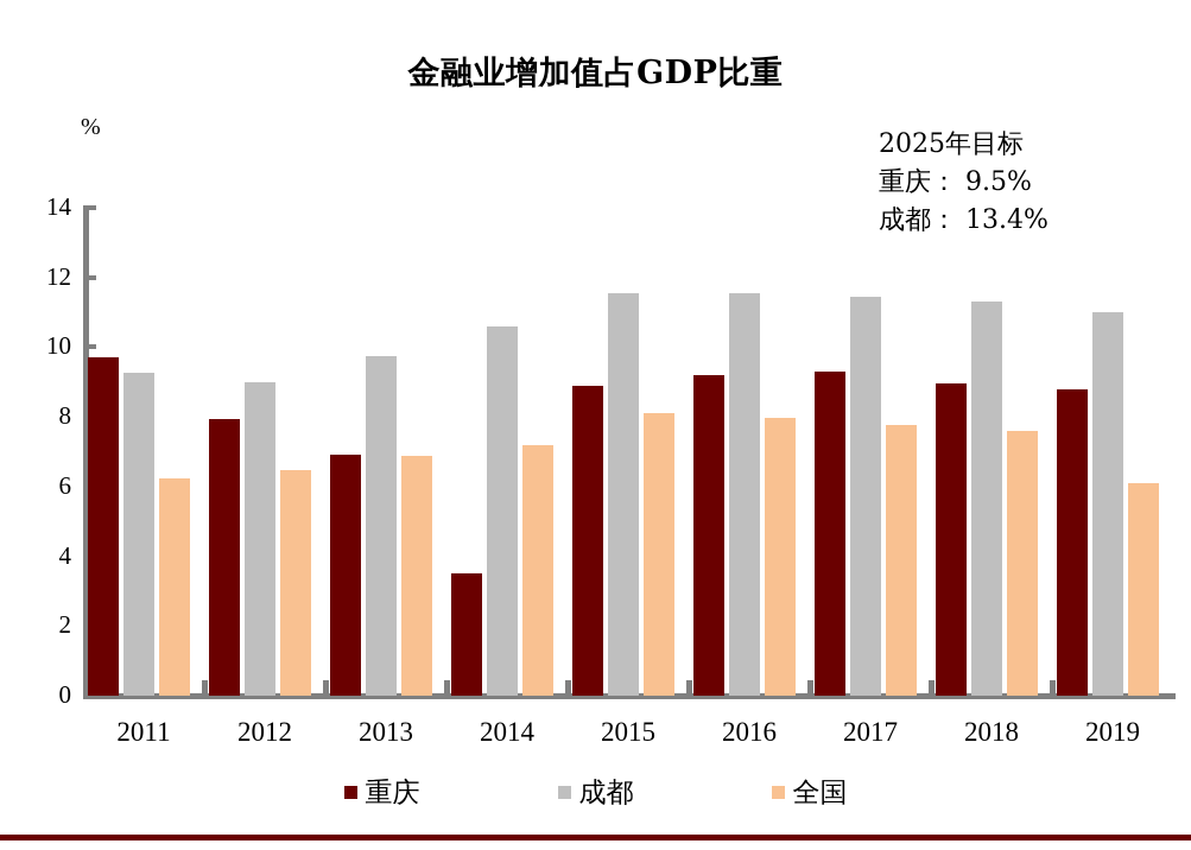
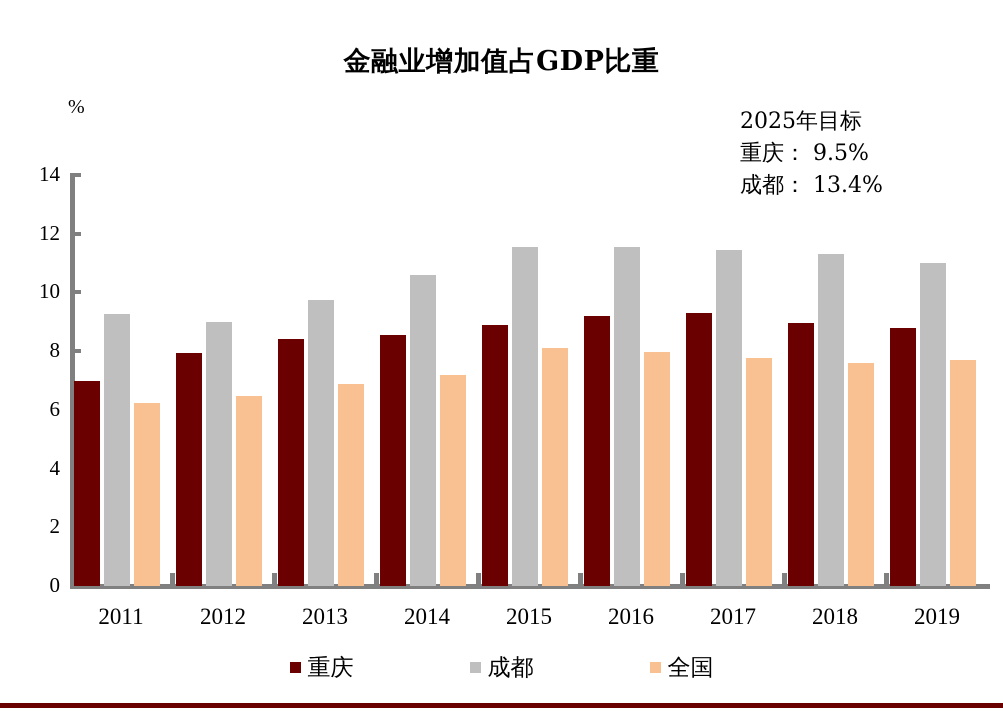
重庆/2011: 9.7 -> 7.0
重庆/2013: 6.9 -> 8.4
重庆/2014: 3.5 -> 8.6
全国/2019: 6.1 -> 7.7
